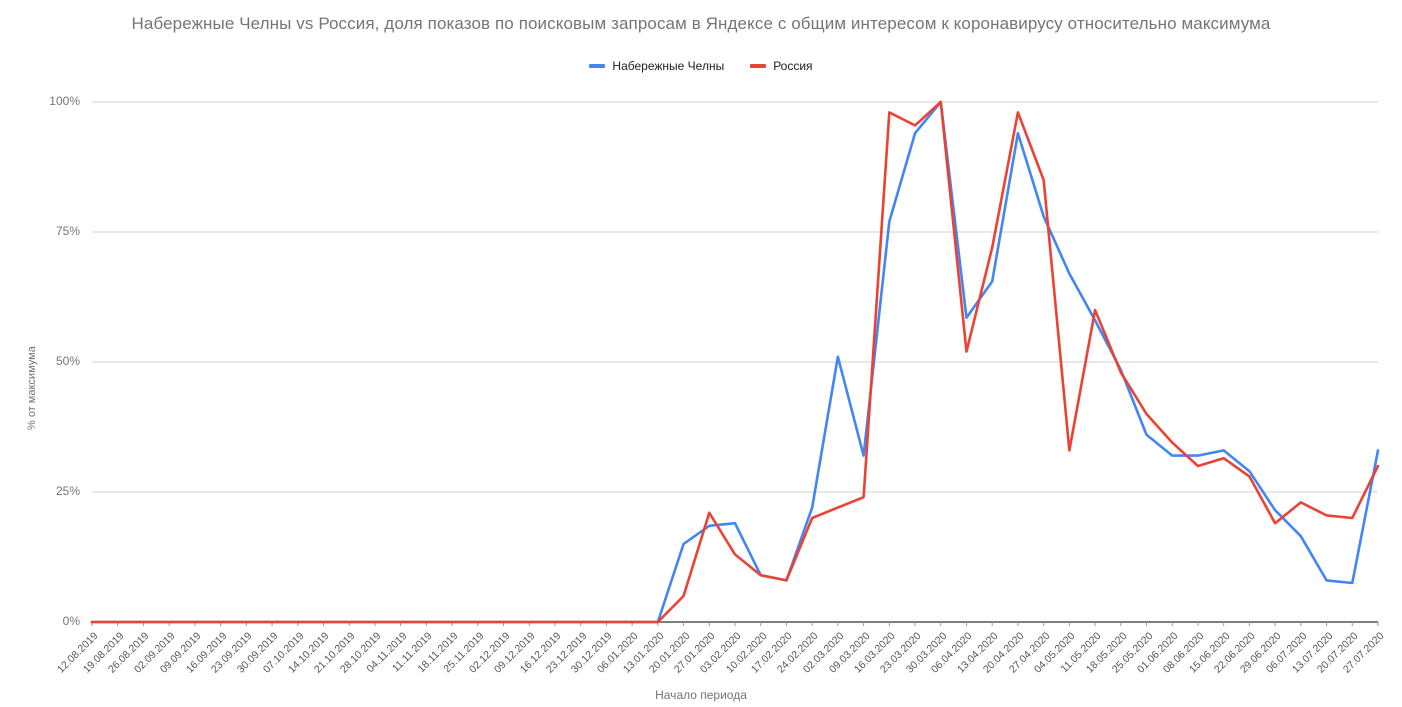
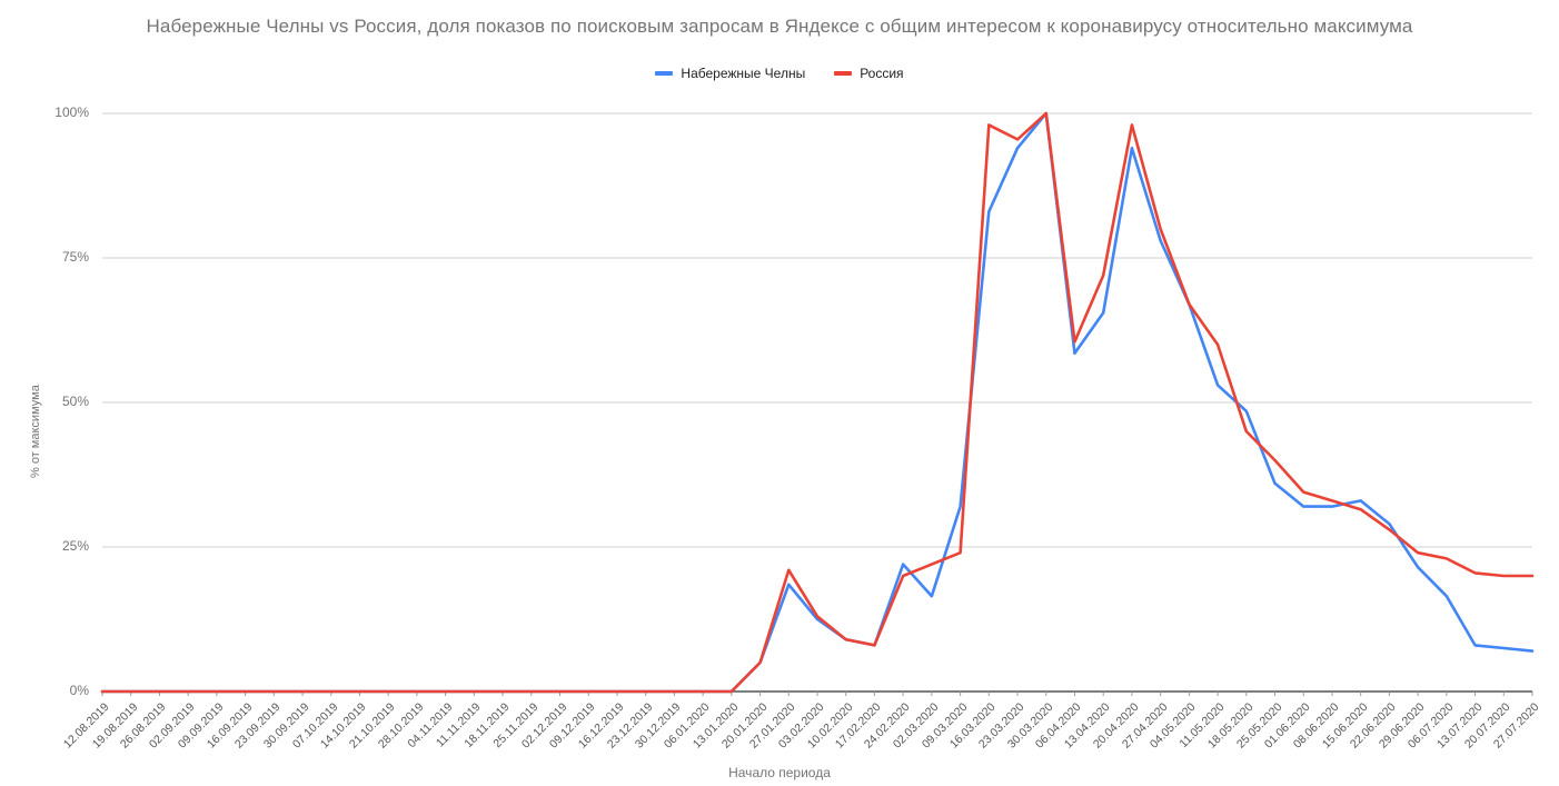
Набережные Челны/20.01.2020: 15% -> 5%
Набережные Челны/03.02.2020: 19% -> 12%
Набережные Челны/02.03.2020: 51% -> 16%
Набережные Челны/16.03.2020: 77% -> 83%
Россия/06.04.2020: 52% -> 60%
Россия/27.04.2020: 85% -> 80%
Россия/04.05.2020: 33% -> 67%
Набережные Челны/11.05.2020: 58% -> 53%
Россия/18.05.2020: 48% -> 45%
Россия/08.06.2020: 30% -> 33%
Россия/29.06.2020: 19% -> 24%
Набережные Челны/27.07.2020: 33% -> 7%
Россия/27.07.2020: 30% -> 20%
